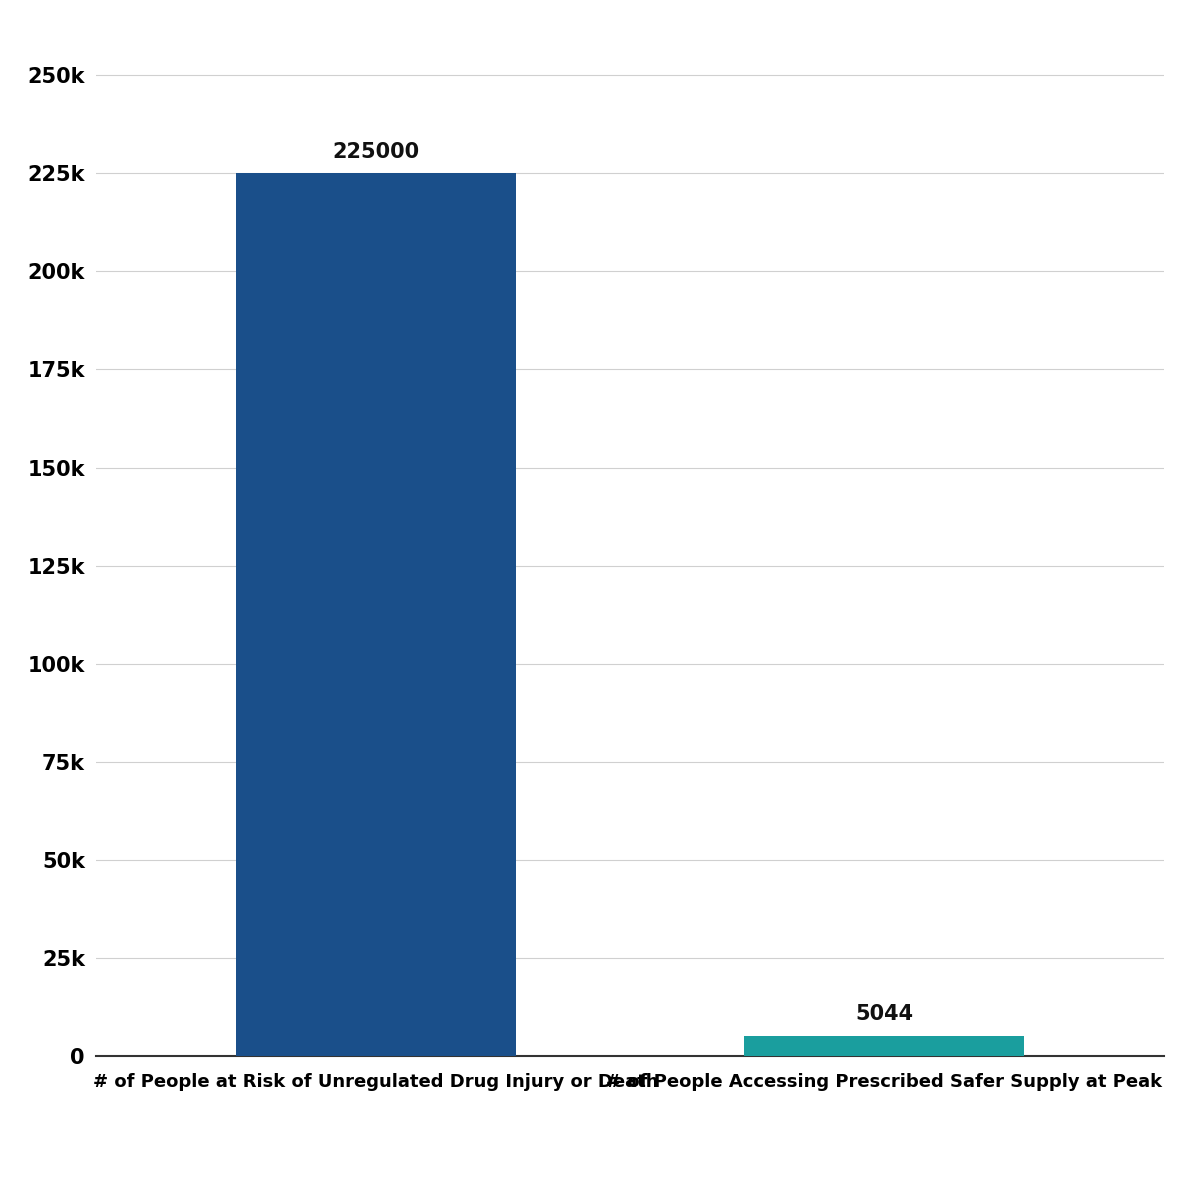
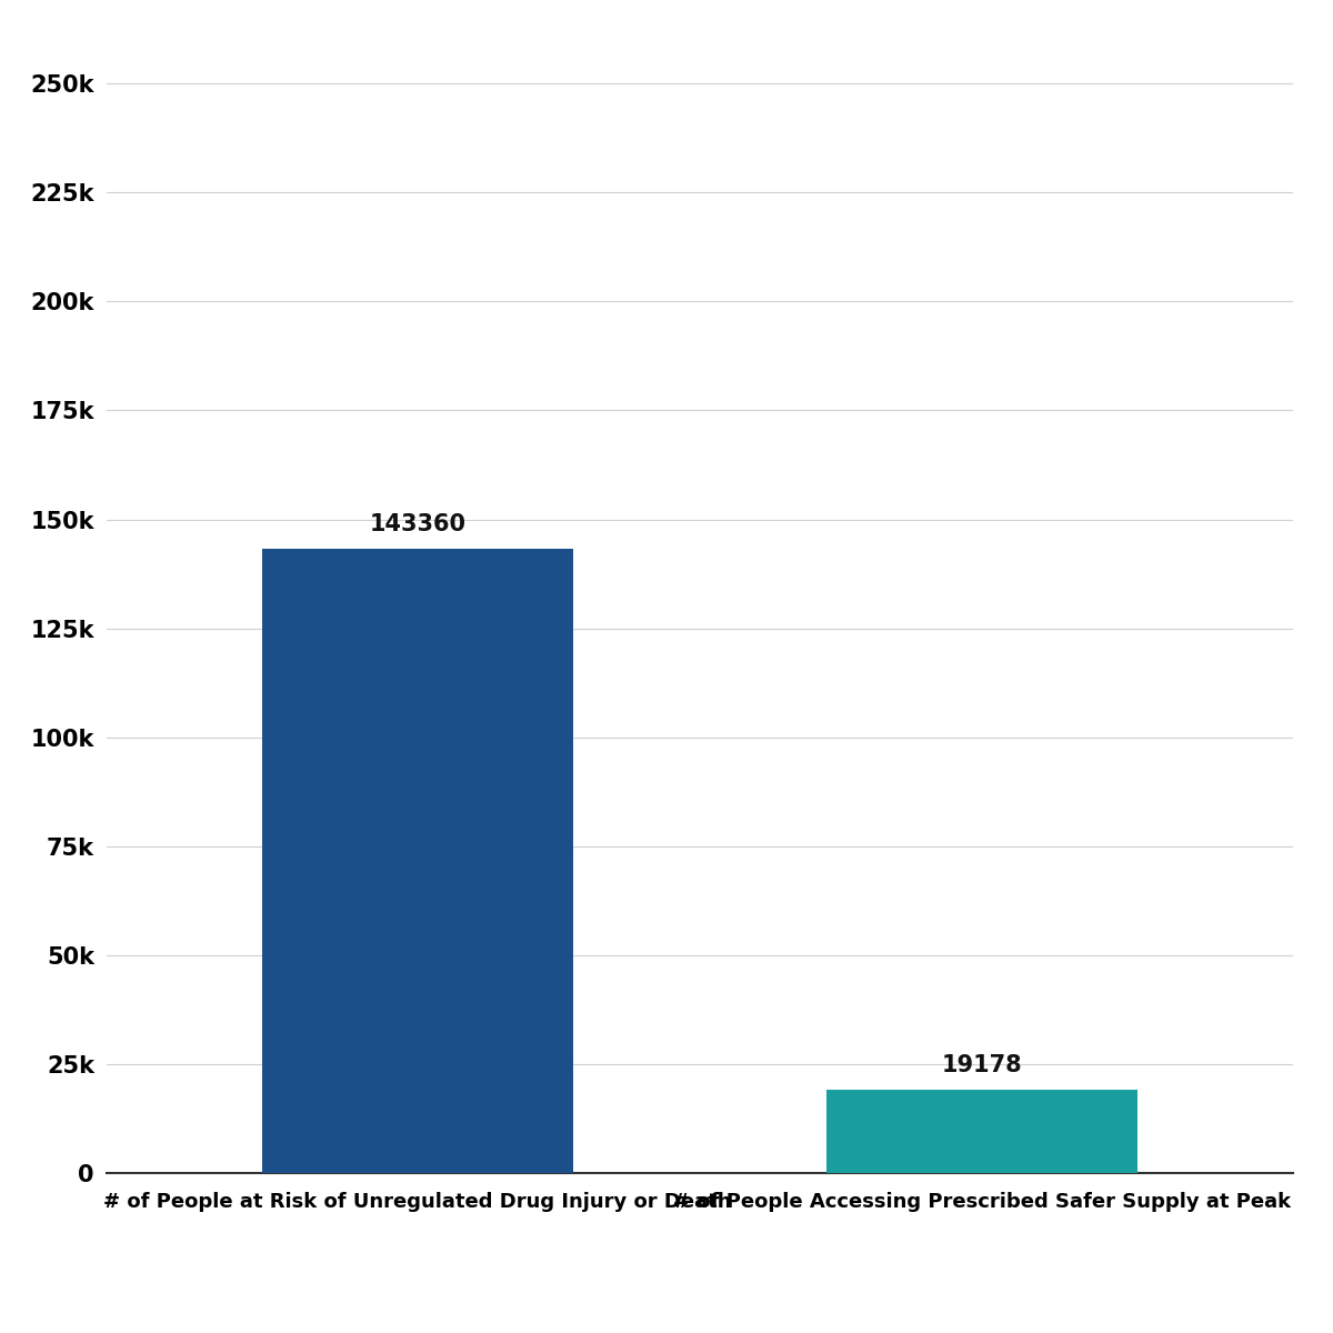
# of People at Risk of Unregulated Drug Injury or Death: 225000 -> 143360
# of People Accessing Prescribed Safer Supply at Peak: 5044 -> 19178
